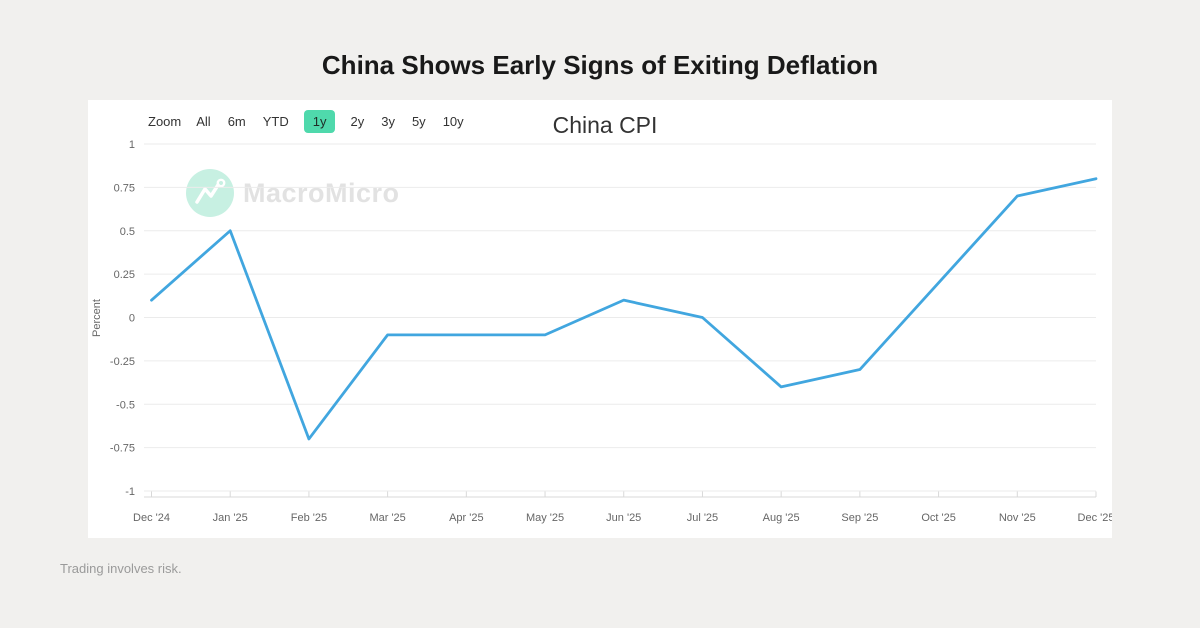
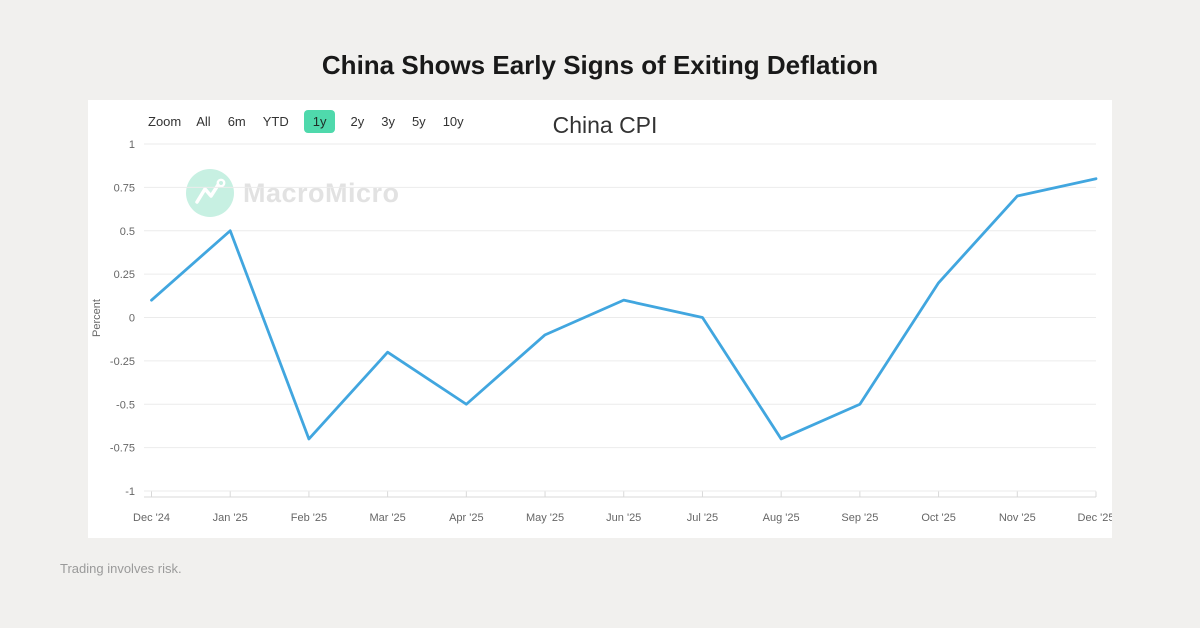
Mar '25: -0.1 -> -0.2
Apr '25: -0.1 -> -0.5
Aug '25: -0.4 -> -0.7
Sep '25: -0.3 -> -0.5
